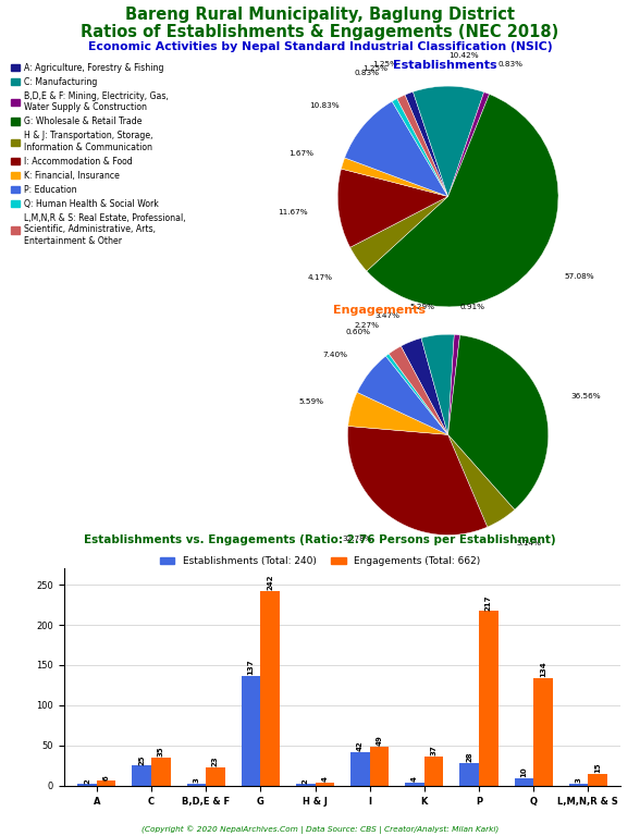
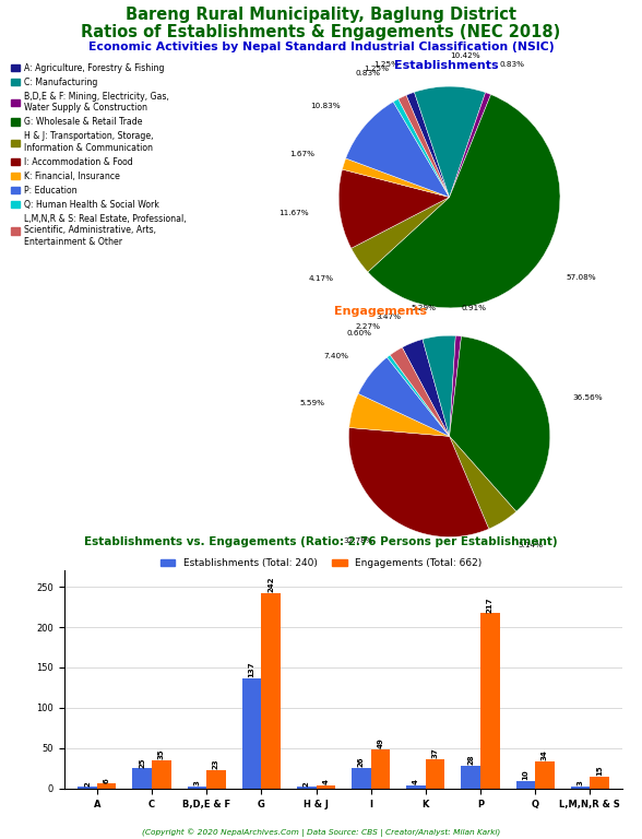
Establishments (Total: 240)/I: 42 -> 26
Engagements (Total: 662)/Q: 134 -> 34
